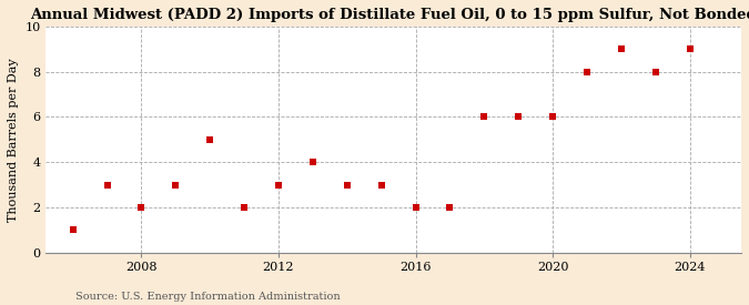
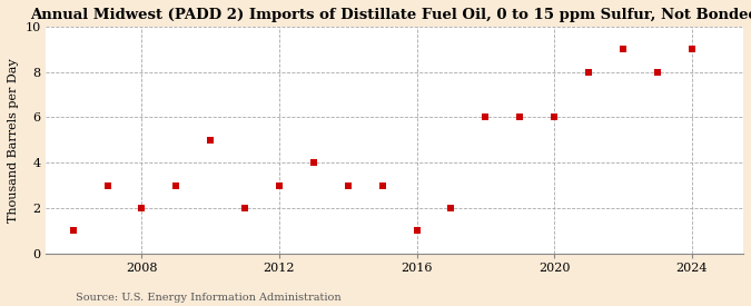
2016: 2 -> 1
